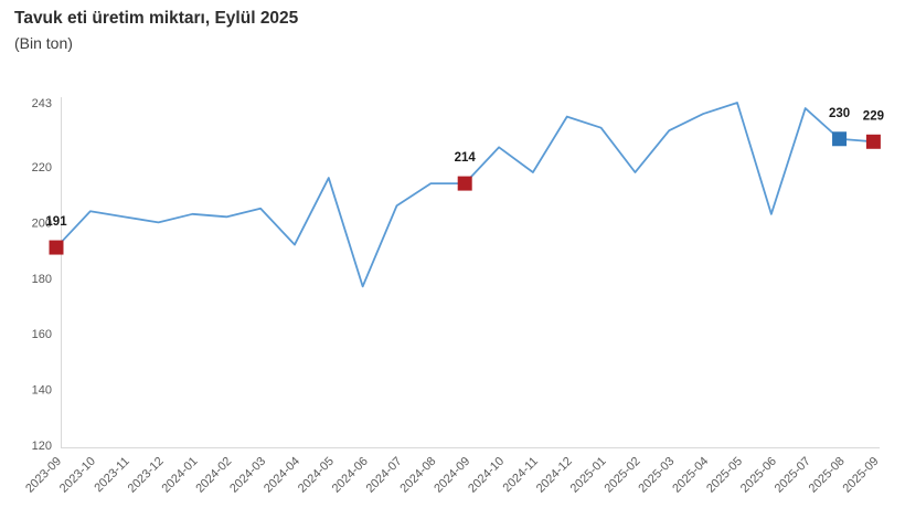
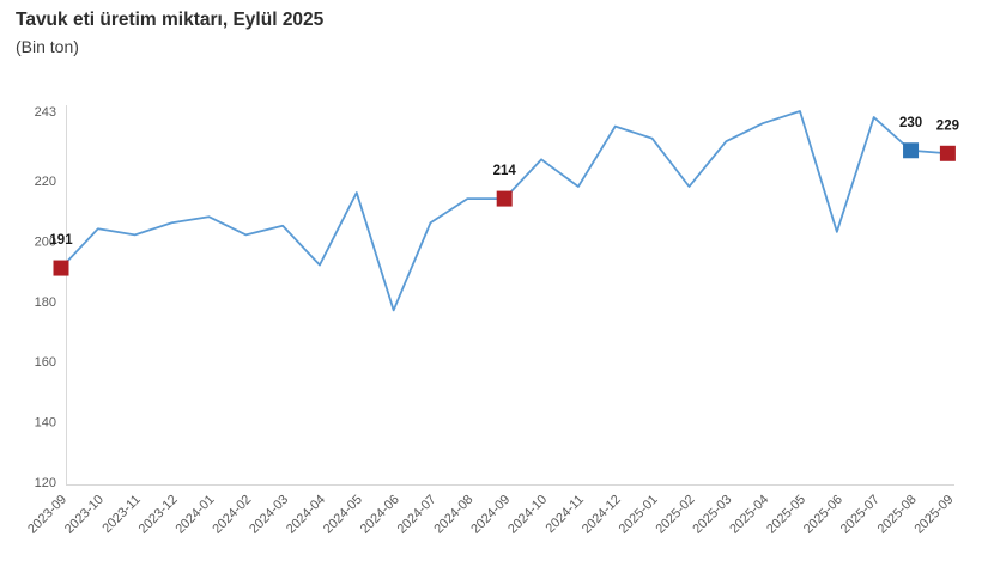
2023-12: 200 -> 206
2024-01: 203 -> 208
